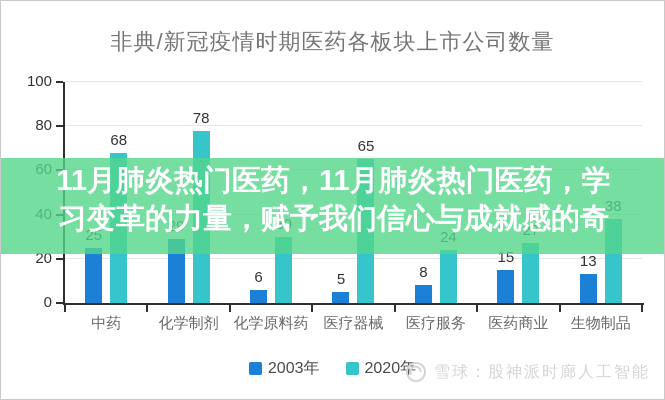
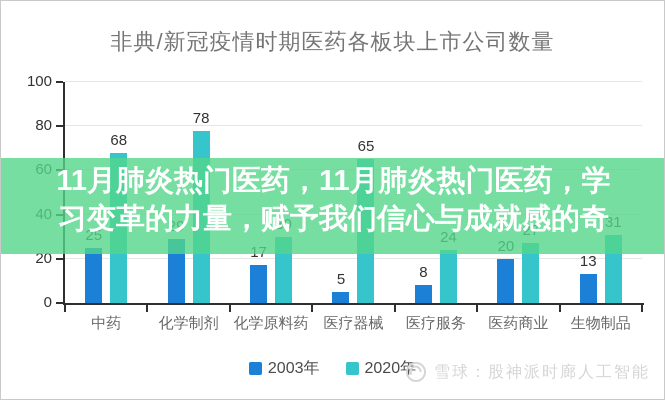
2003年/化学原料药: 6 -> 17
2003年/医药商业: 15 -> 20
2020年/生物制品: 38 -> 31
